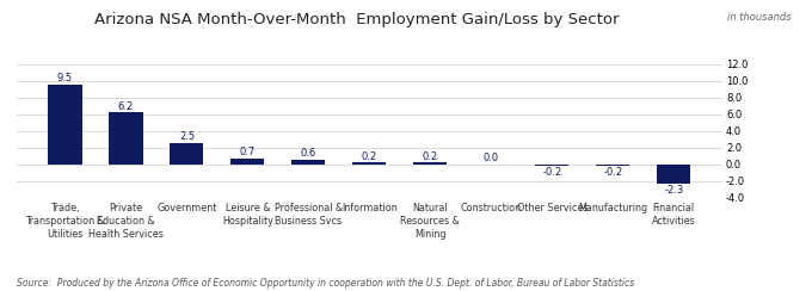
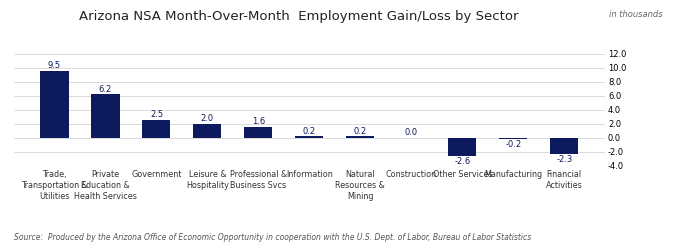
Leisure & Hospitality: 0.7 -> 2.0
Professional & Business Svcs: 0.6 -> 1.6
Other Services: -0.2 -> -2.6
